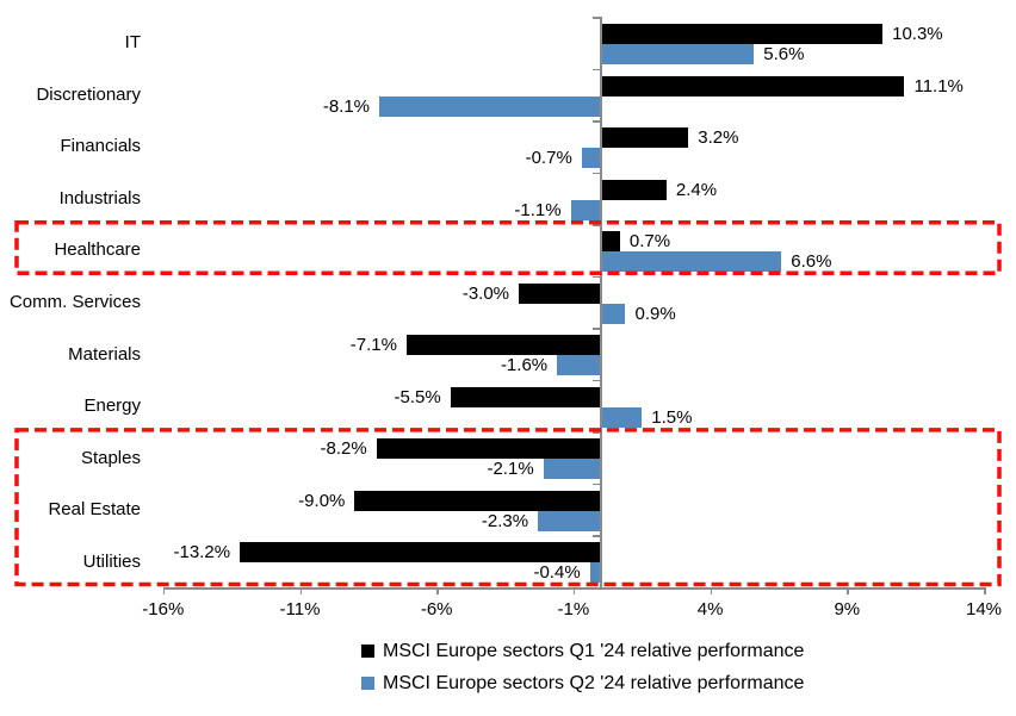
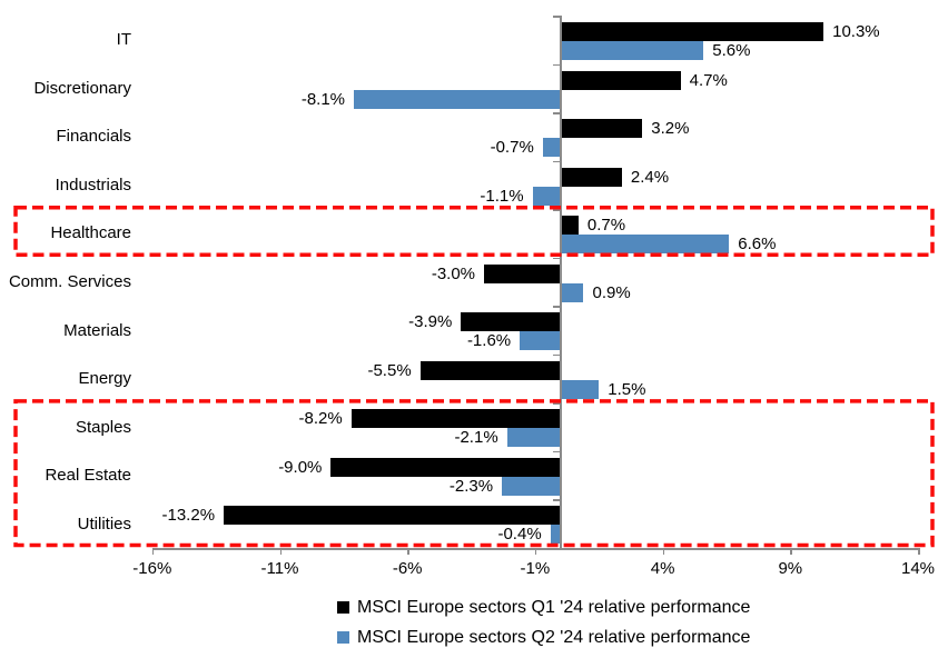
MSCI Europe sectors Q1 '24 relative performance/Discretionary: 11.1% -> 4.7%
MSCI Europe sectors Q1 '24 relative performance/Materials: -7.1% -> -3.9%
